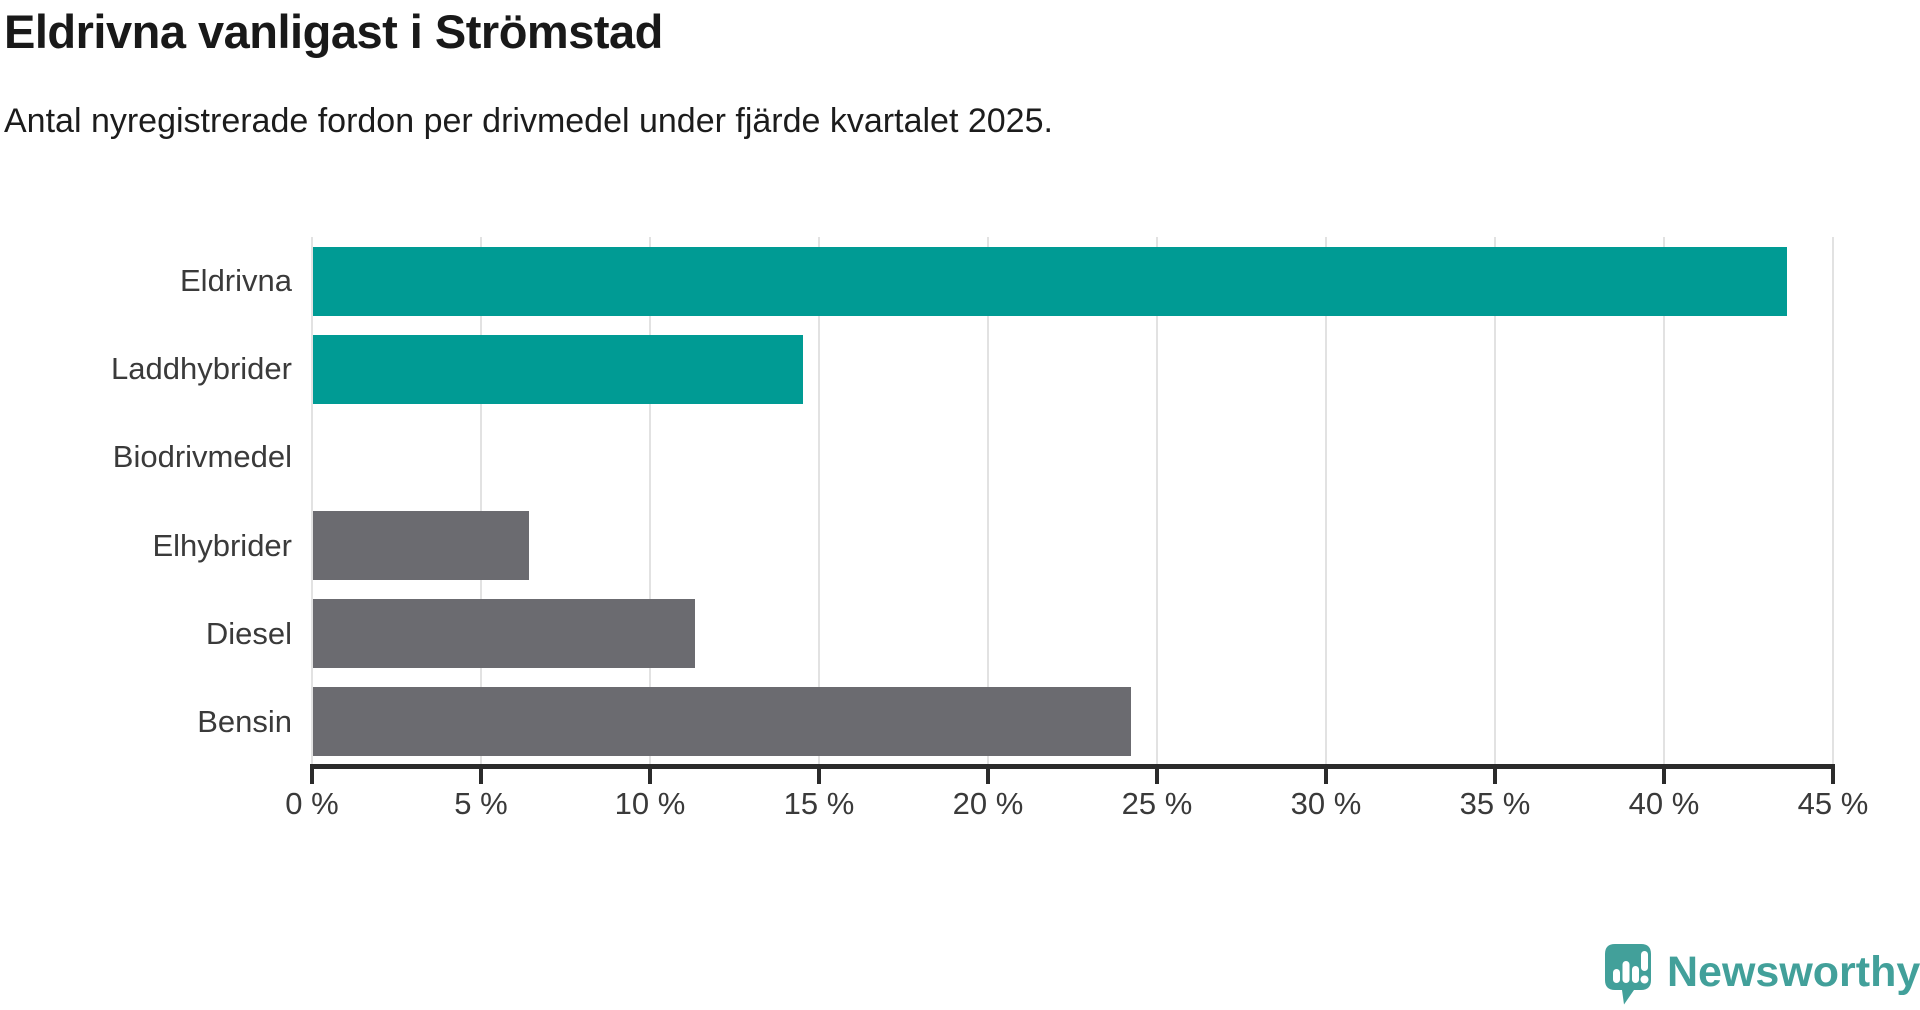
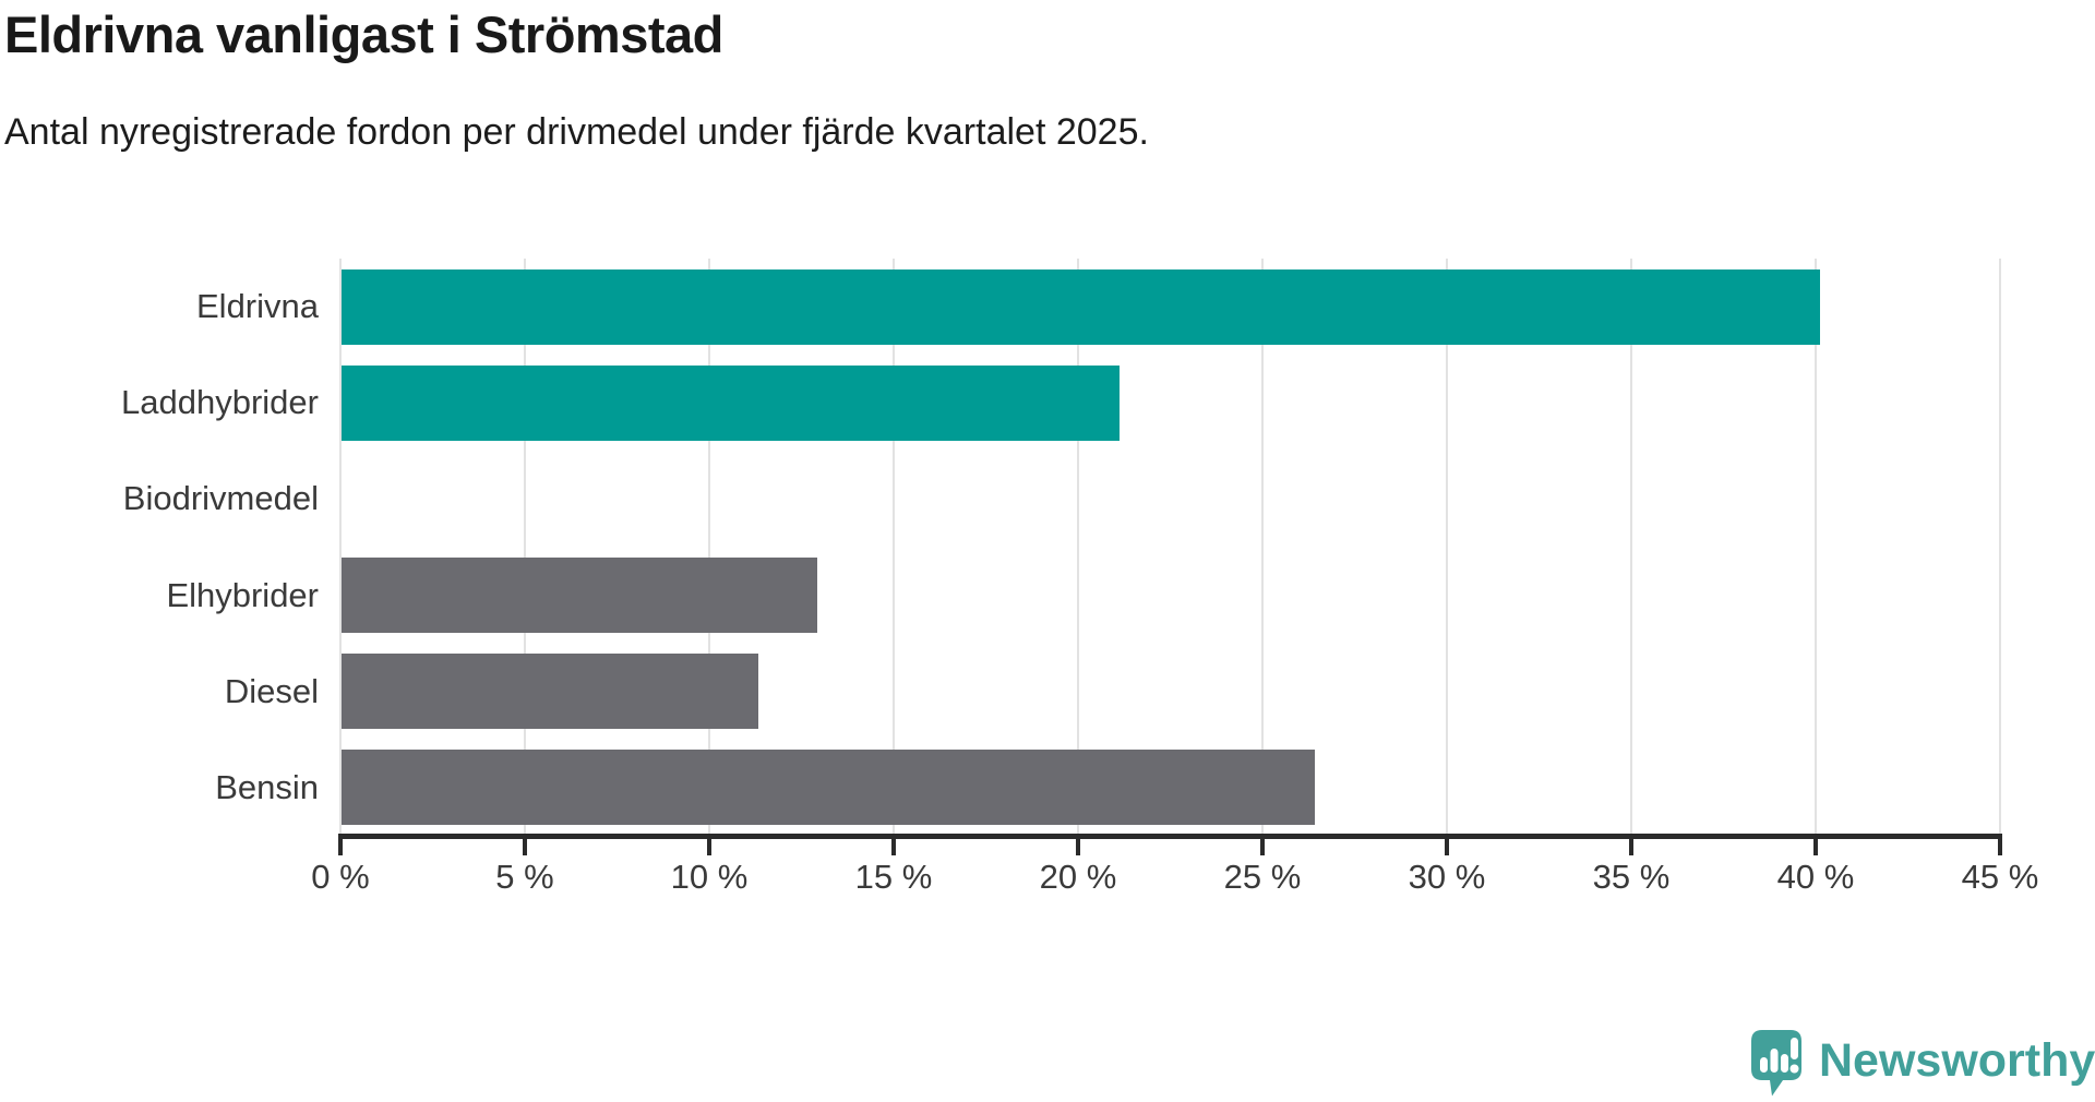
Eldrivna: 43.6% -> 40.1%
Laddhybrider: 14.5% -> 21.1%
Elhybrider: 6.4% -> 12.9%
Bensin: 24.2% -> 26.4%
